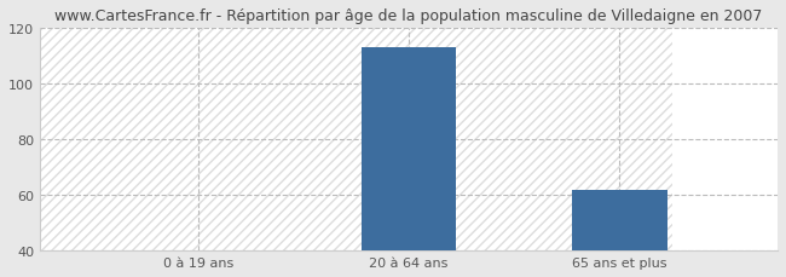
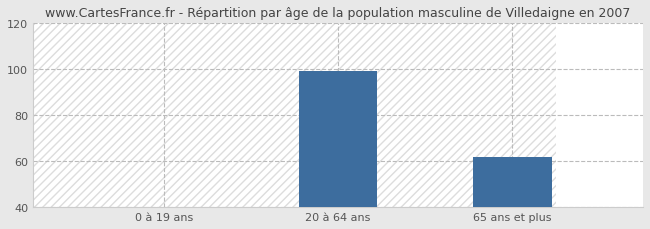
20 à 64 ans: 113 -> 99
